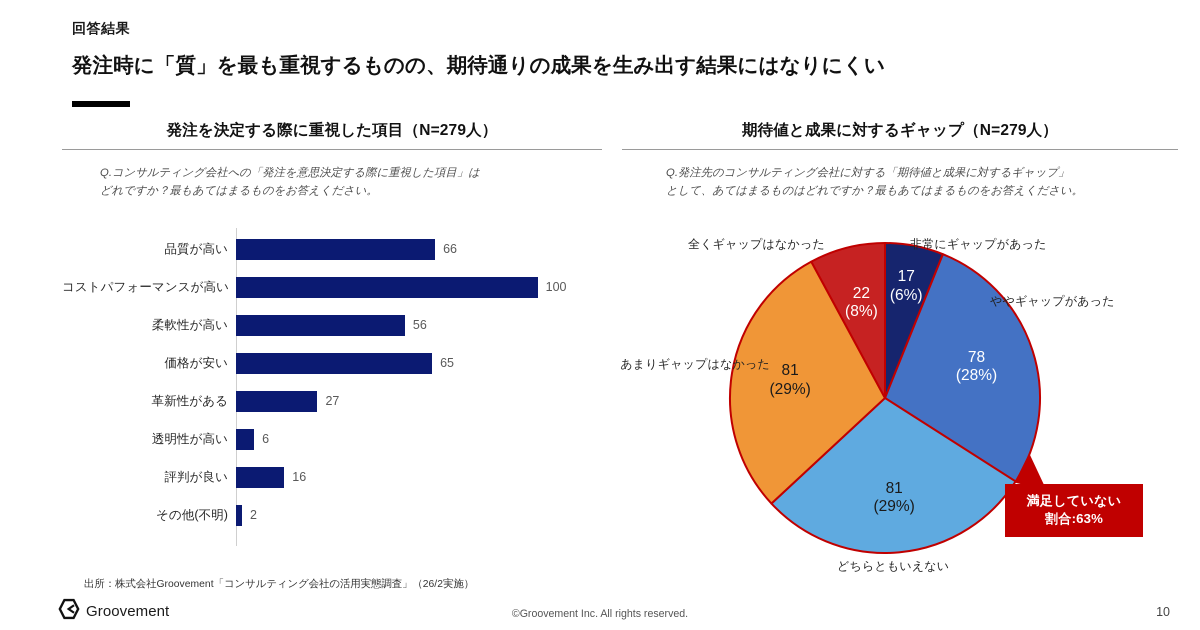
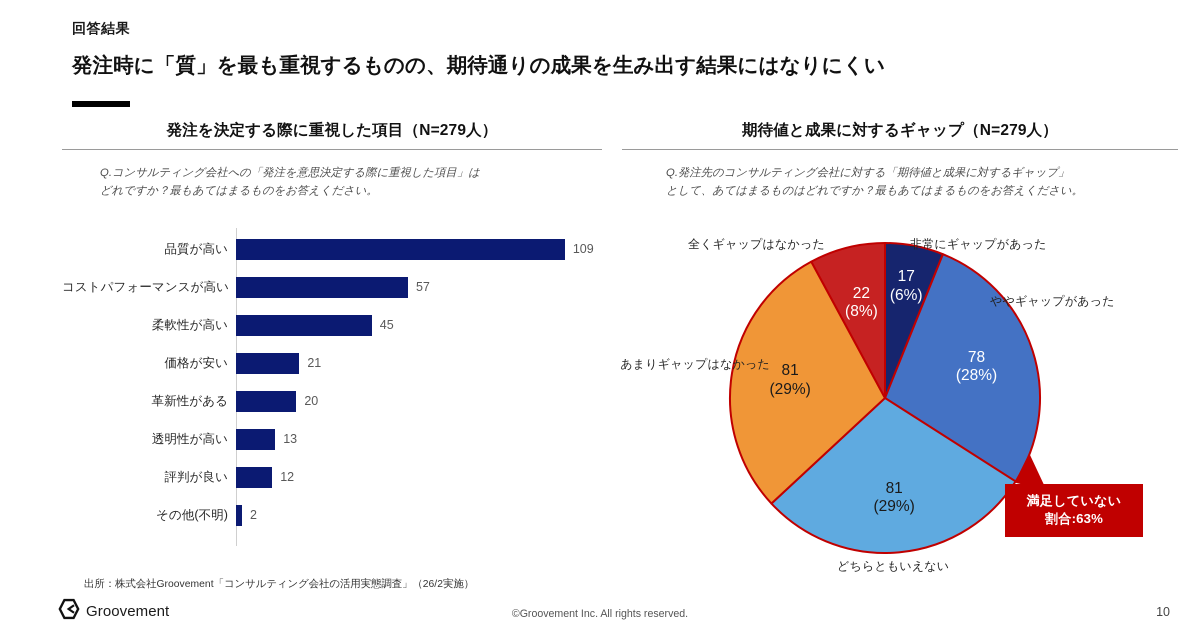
発注を決定する際に重視した項目（N=279人）/品質が高い: 66 -> 109
発注を決定する際に重視した項目（N=279人）/コストパフォーマンスが高い: 100 -> 57
発注を決定する際に重視した項目（N=279人）/柔軟性が高い: 56 -> 45
発注を決定する際に重視した項目（N=279人）/価格が安い: 65 -> 21
発注を決定する際に重視した項目（N=279人）/革新性がある: 27 -> 20
発注を決定する際に重視した項目（N=279人）/透明性が高い: 6 -> 13
発注を決定する際に重視した項目（N=279人）/評判が良い: 16 -> 12
